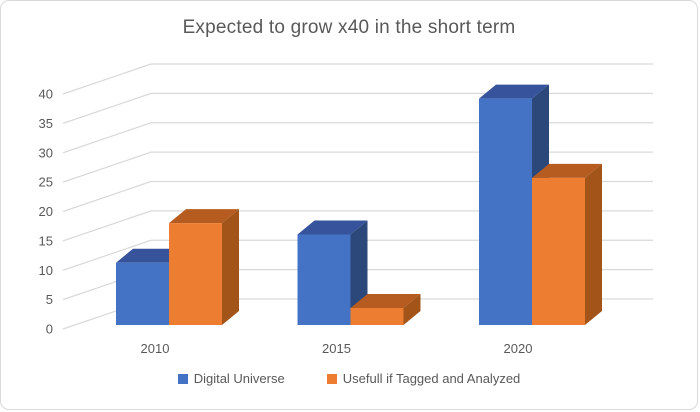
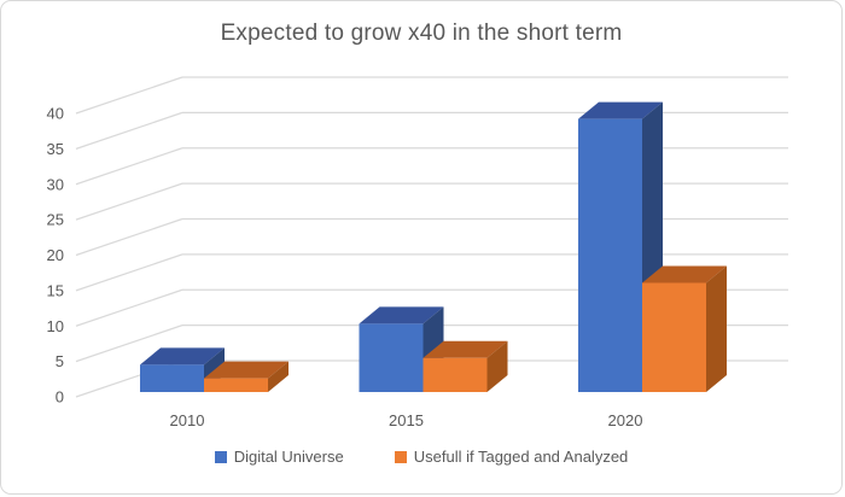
Digital Universe/2010: 11 -> 4
Usefull if Tagged and Analyzed/2010: 18 -> 2
Digital Universe/2015: 16 -> 10
Usefull if Tagged and Analyzed/2015: 3 -> 5
Usefull if Tagged and Analyzed/2020: 26 -> 16
